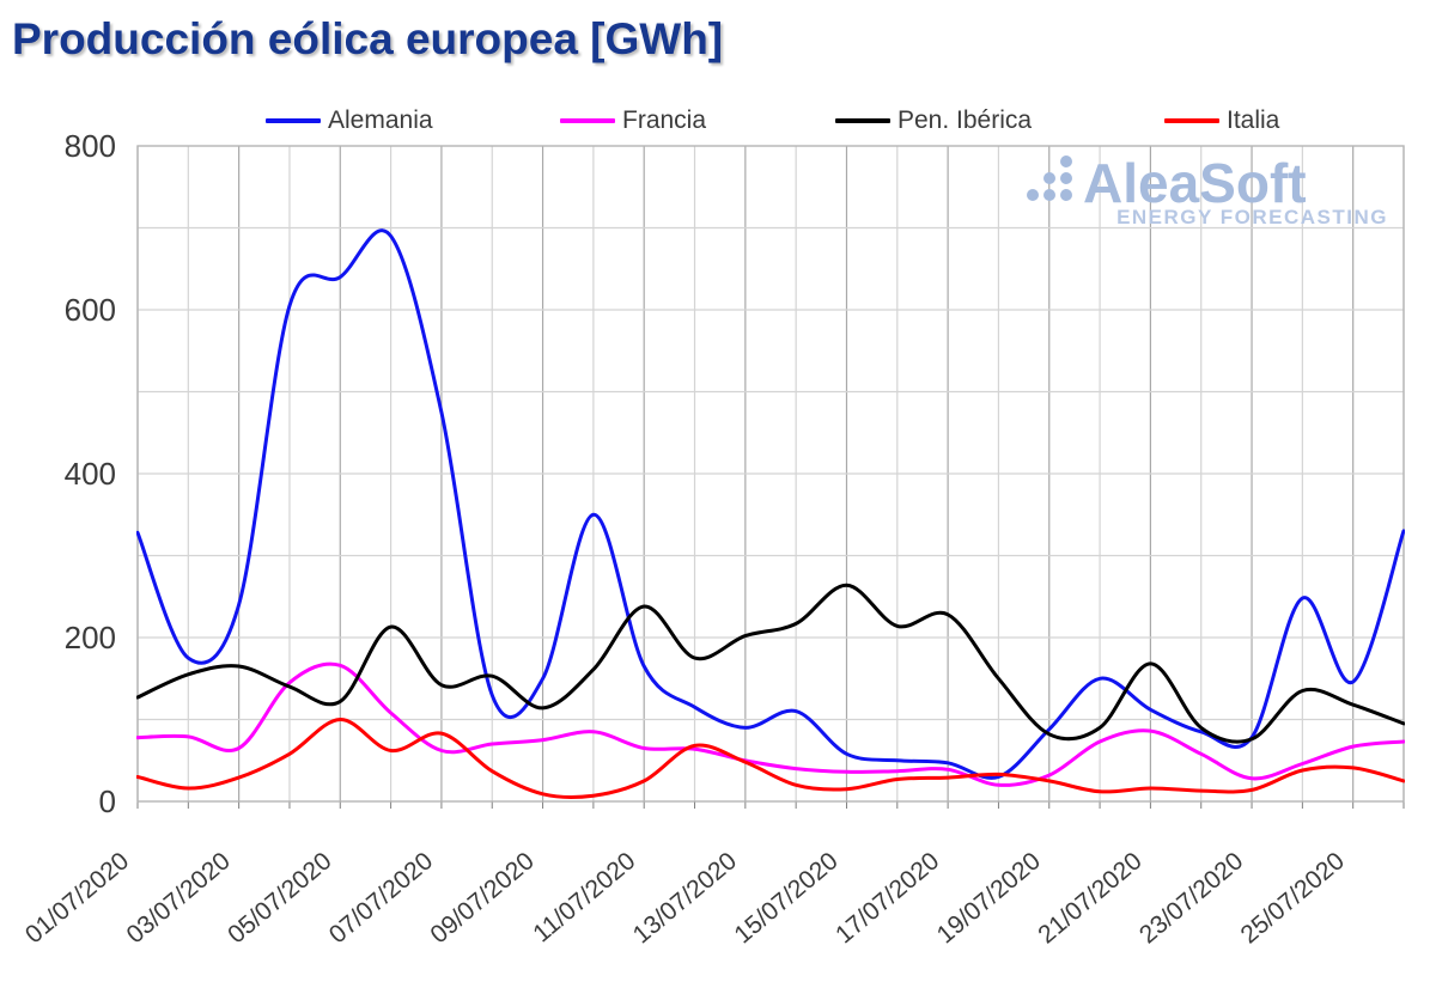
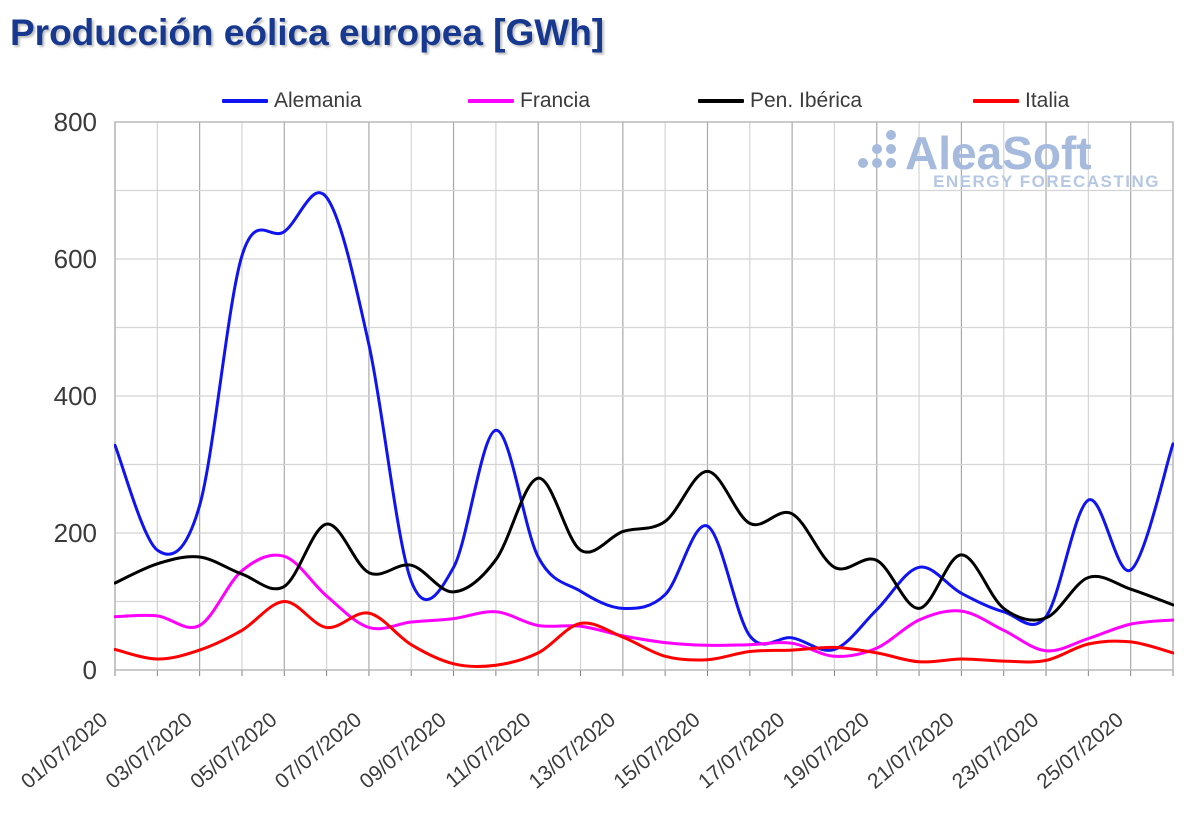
Pen. Ibérica/11/07/2020: 240 -> 280
Alemania/15/07/2020: 60 -> 210
Pen. Ibérica/15/07/2020: 260 -> 290
Pen. Ibérica/19/07/2020: 80 -> 160
